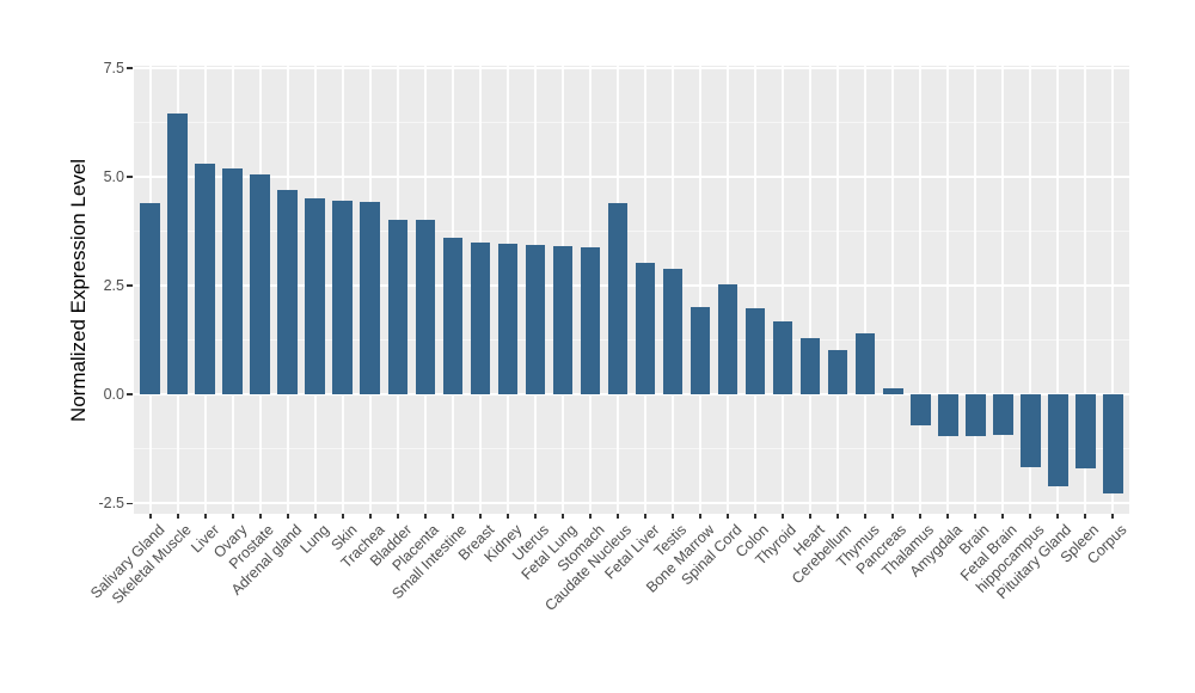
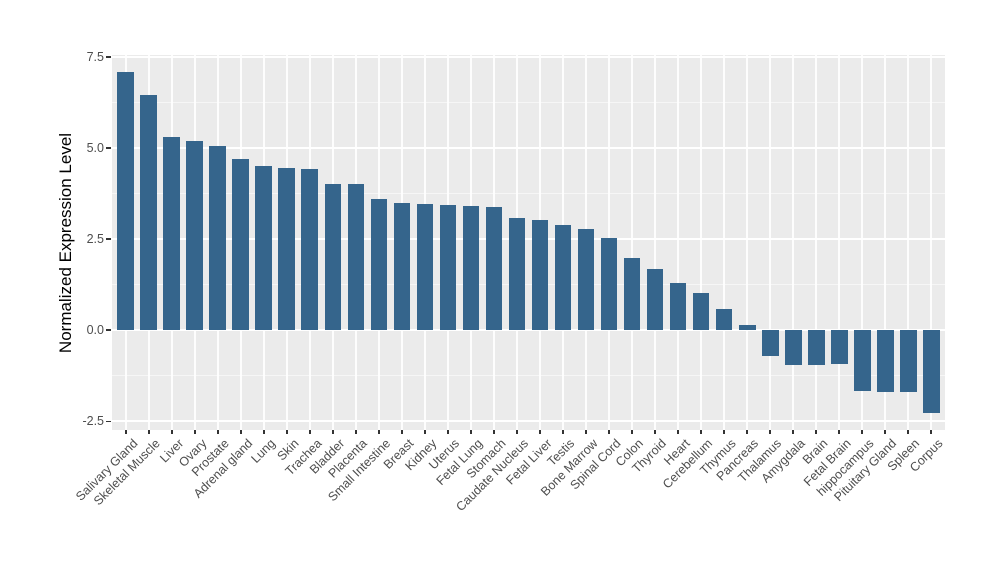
Salivary Gland: 4.4 -> 7.1
Caudate Nucleus: 4.4 -> 3.1
Bone Marrow: 2.0 -> 2.8
Thymus: 1.4 -> 0.6
Pituitary Gland: -2.1 -> -1.7
